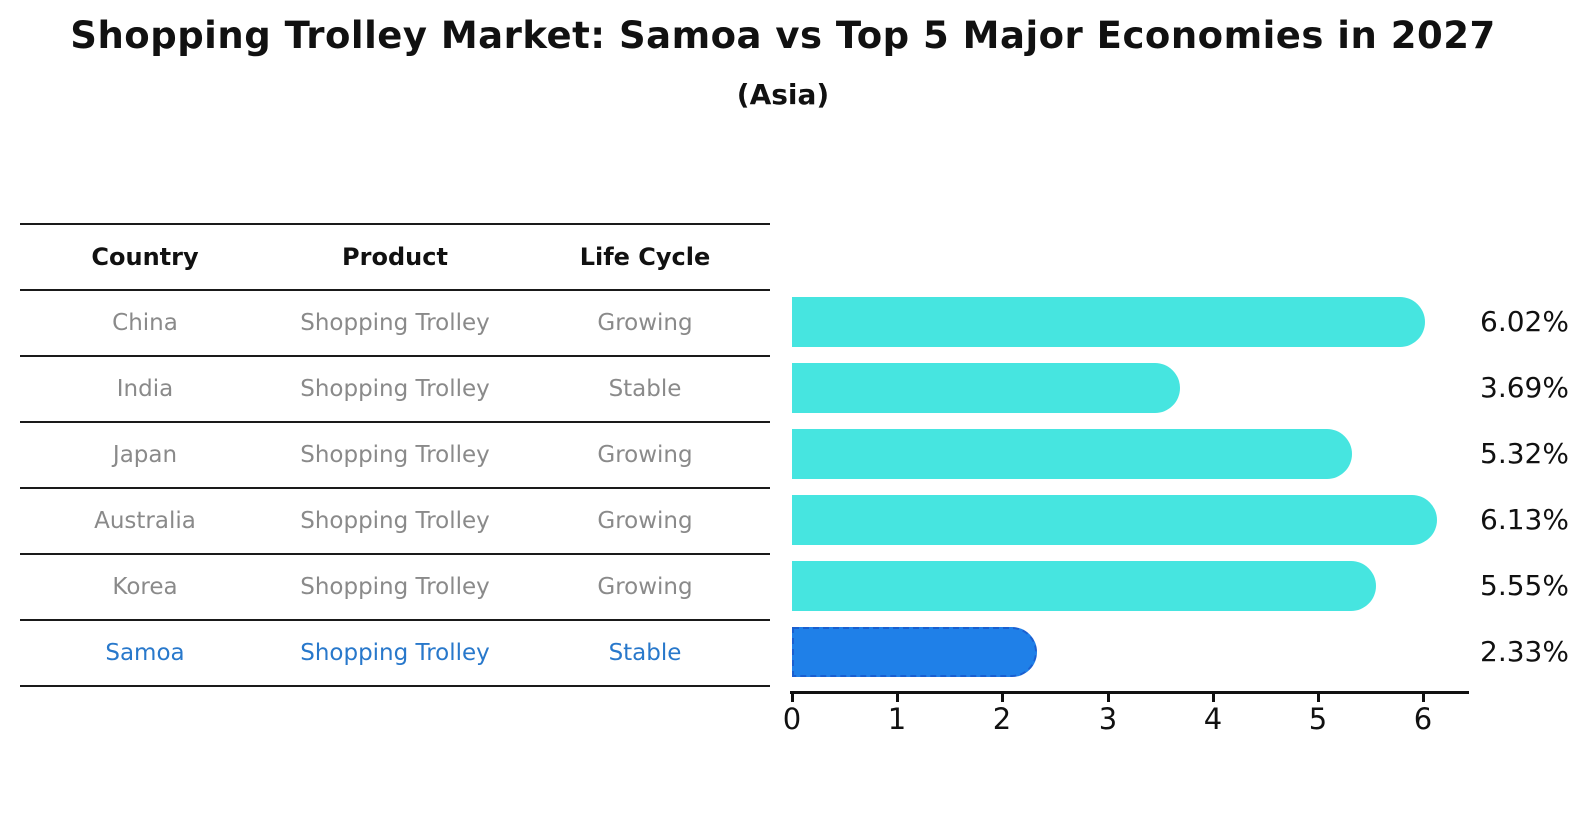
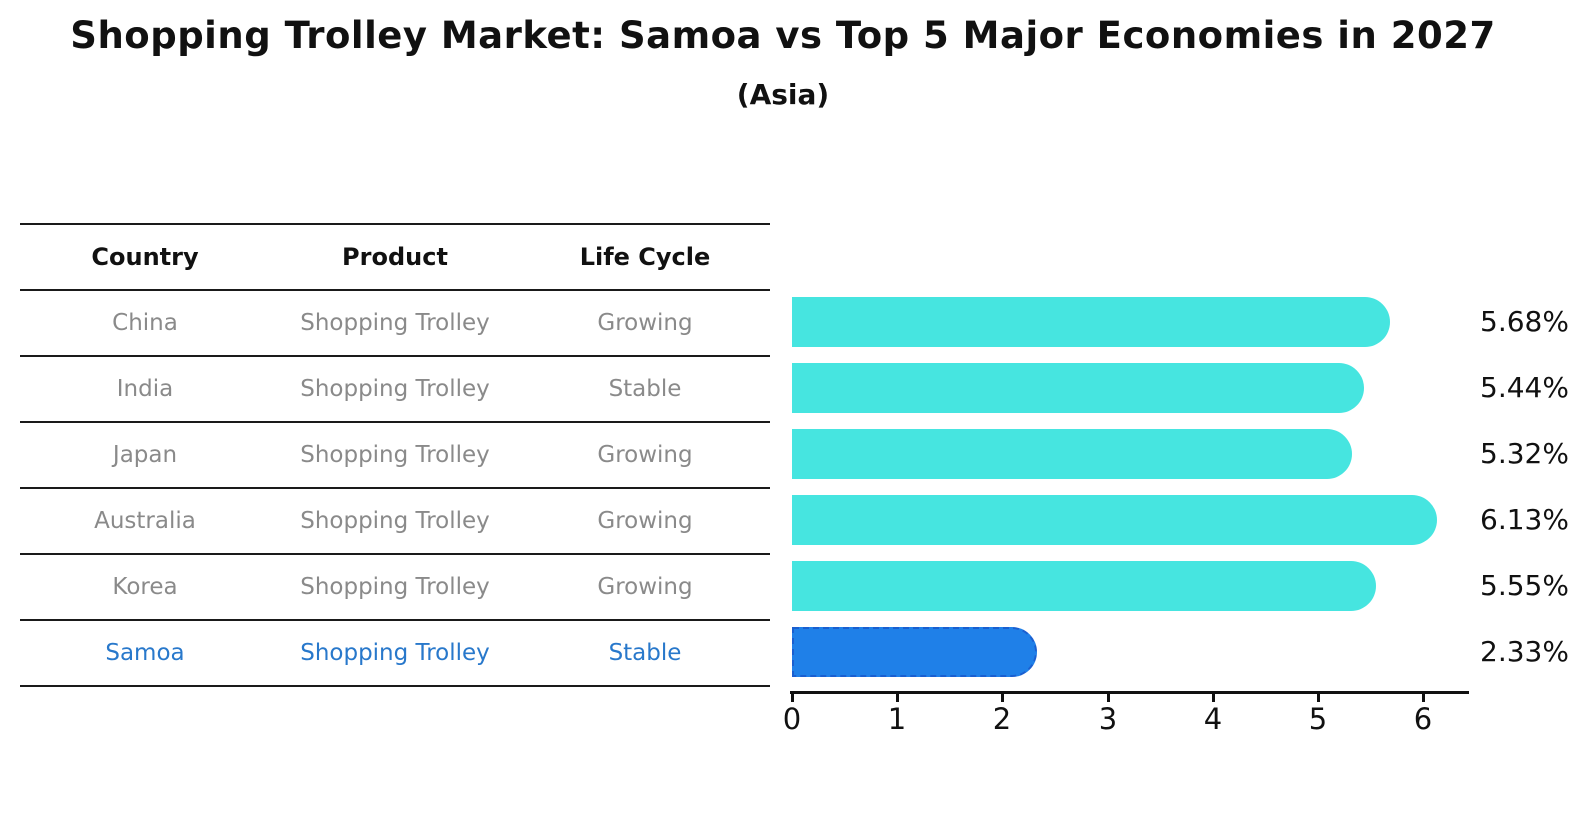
China: 6.02% -> 5.68%
India: 3.69% -> 5.44%
